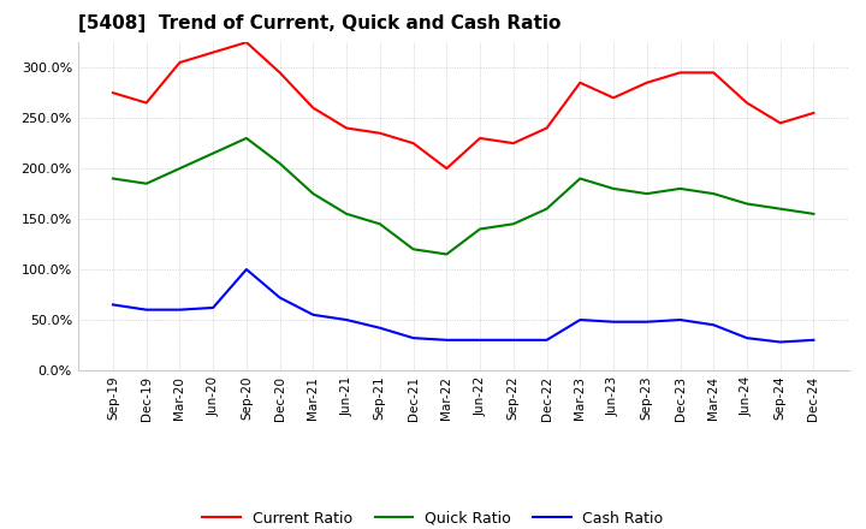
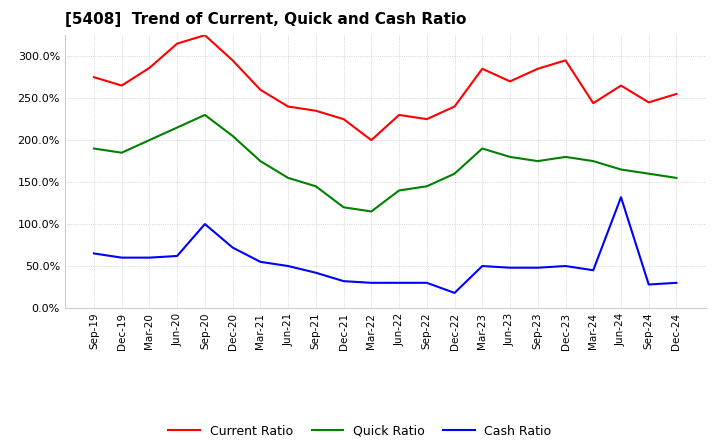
Current Ratio/Mar-20: 305% -> 286%
Cash Ratio/Dec-22: 30% -> 18%
Current Ratio/Mar-24: 295% -> 244%
Cash Ratio/Jun-24: 32% -> 132%
